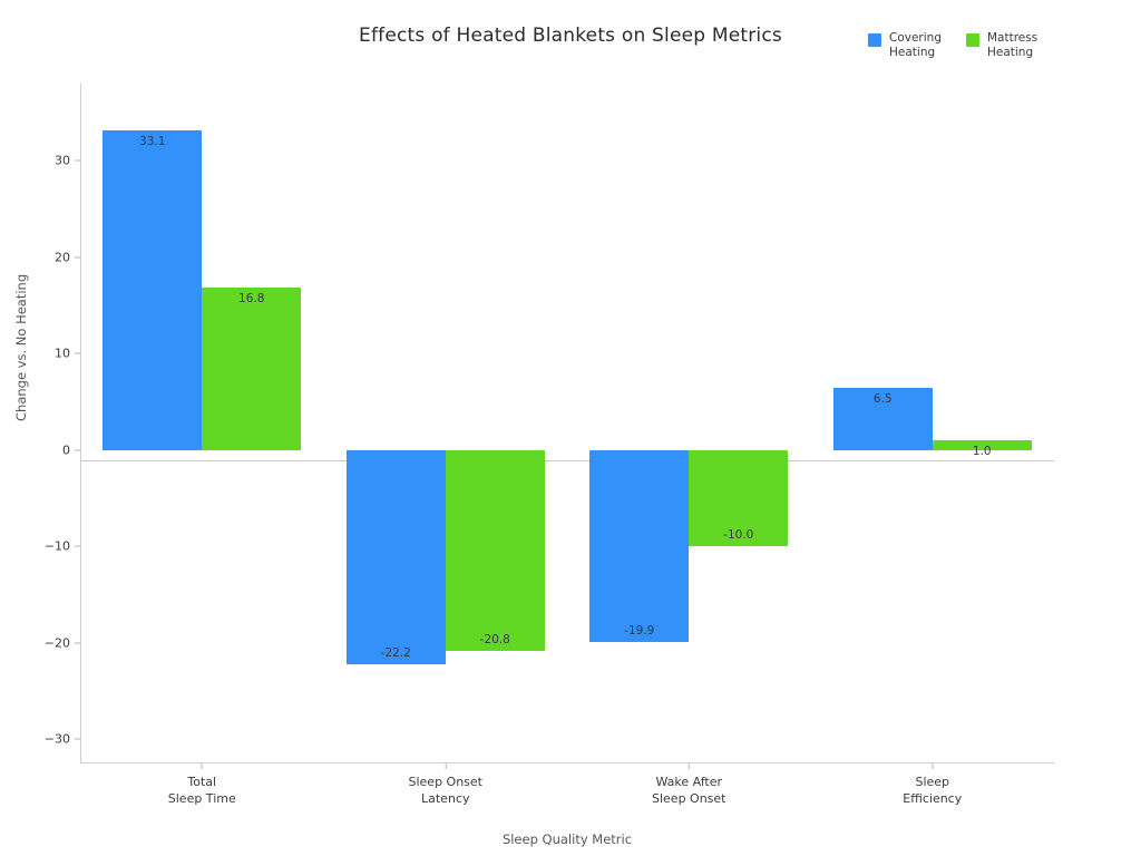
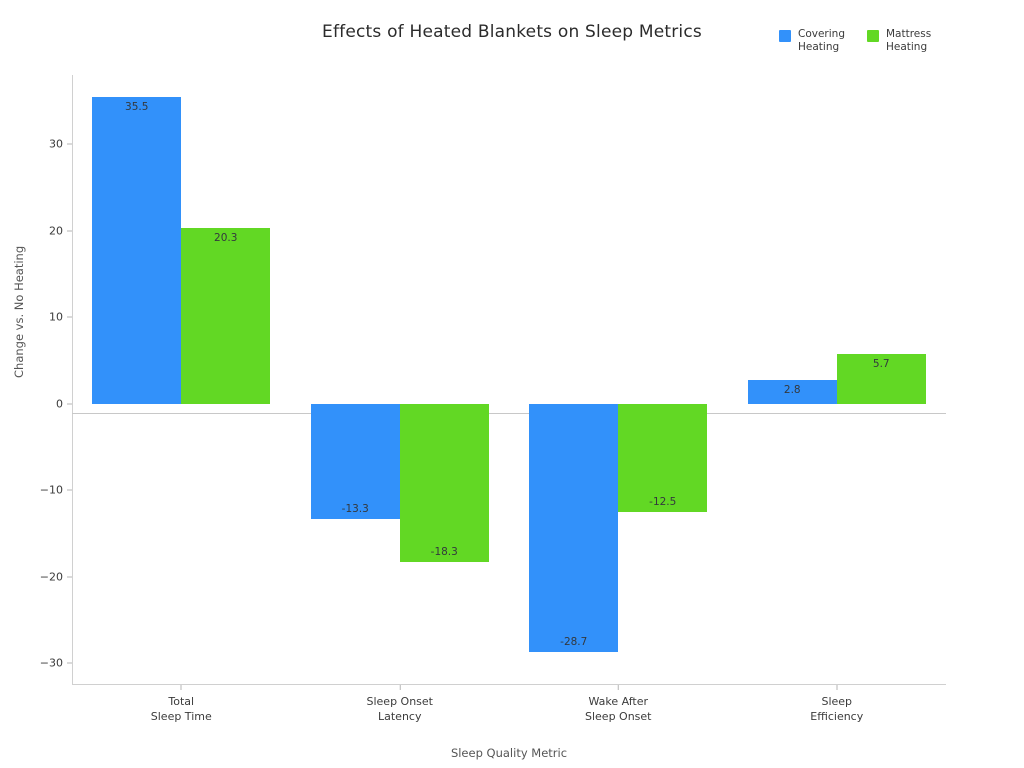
Covering Heating/Total Sleep Time: 33.1 -> 35.5
Mattress Heating/Total Sleep Time: 16.8 -> 20.3
Covering Heating/Sleep Onset Latency: -22.2 -> -13.3
Mattress Heating/Sleep Onset Latency: -20.8 -> -18.3
Covering Heating/Wake After Sleep Onset: -19.9 -> -28.7
Mattress Heating/Wake After Sleep Onset: -10.0 -> -12.5
Covering Heating/Sleep Efficiency: 6.5 -> 2.8
Mattress Heating/Sleep Efficiency: 1.0 -> 5.7
